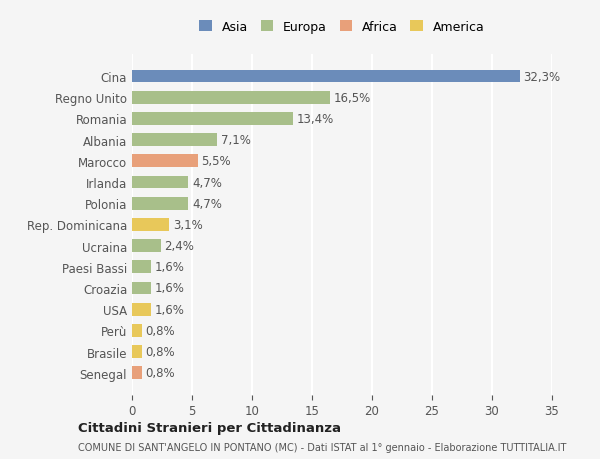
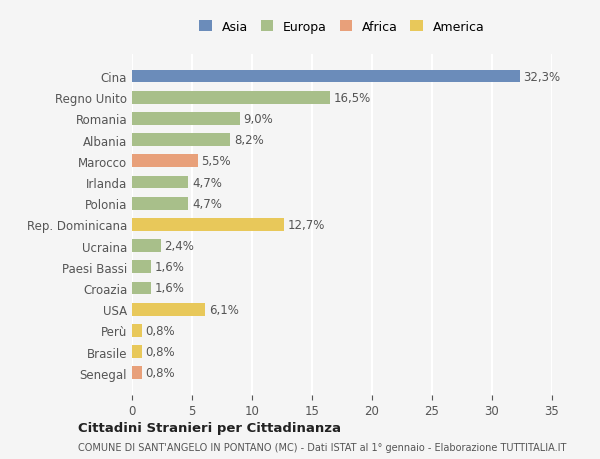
Romania: 13,4% -> 9,0%
Albania: 7,1% -> 8,2%
Rep. Dominicana: 3,1% -> 12,7%
USA: 1,6% -> 6,1%
